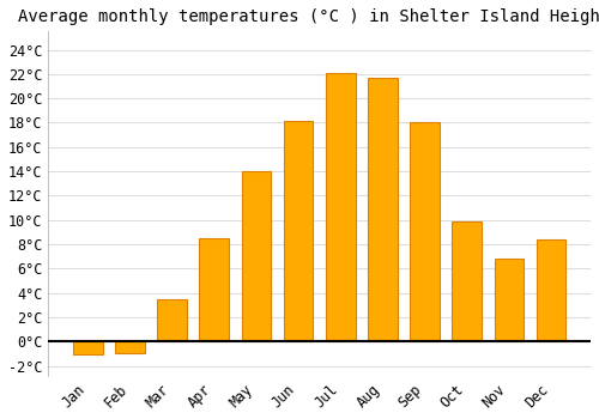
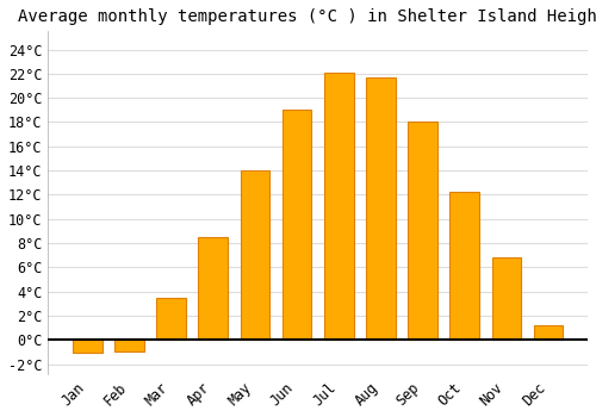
Jun: 18.1°C -> 19.0°C
Oct: 9.9°C -> 12.2°C
Dec: 8.4°C -> 1.2°C
